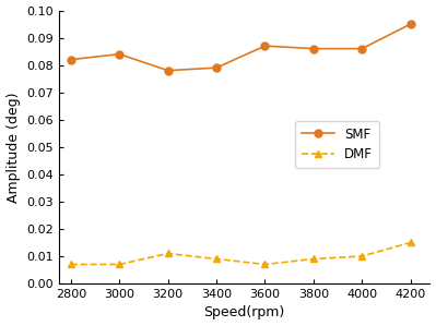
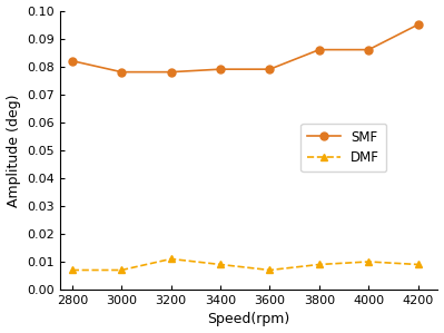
SMF/3000: 0.084 -> 0.078
SMF/3600: 0.087 -> 0.079
DMF/4200: 0.015 -> 0.009
